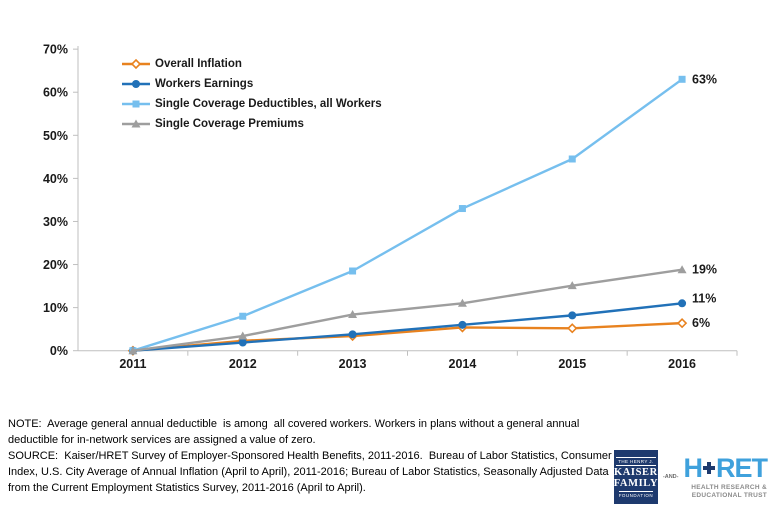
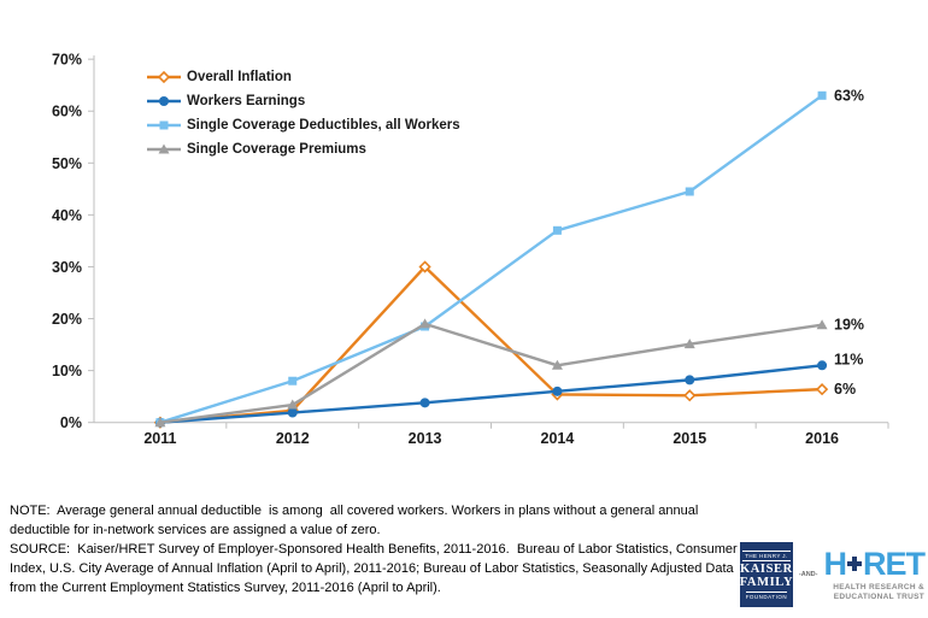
Overall Inflation/2013: 3% -> 30%
Single Coverage Premiums/2013: 8% -> 19%
Single Coverage Deductibles, all Workers/2014: 33% -> 37%
